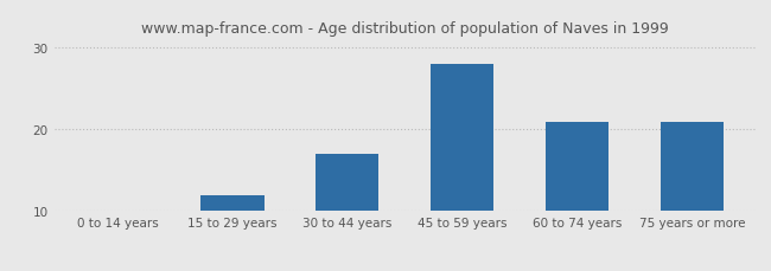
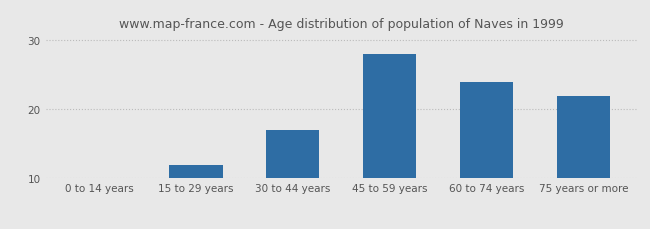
60 to 74 years: 21 -> 24
75 years or more: 21 -> 22
